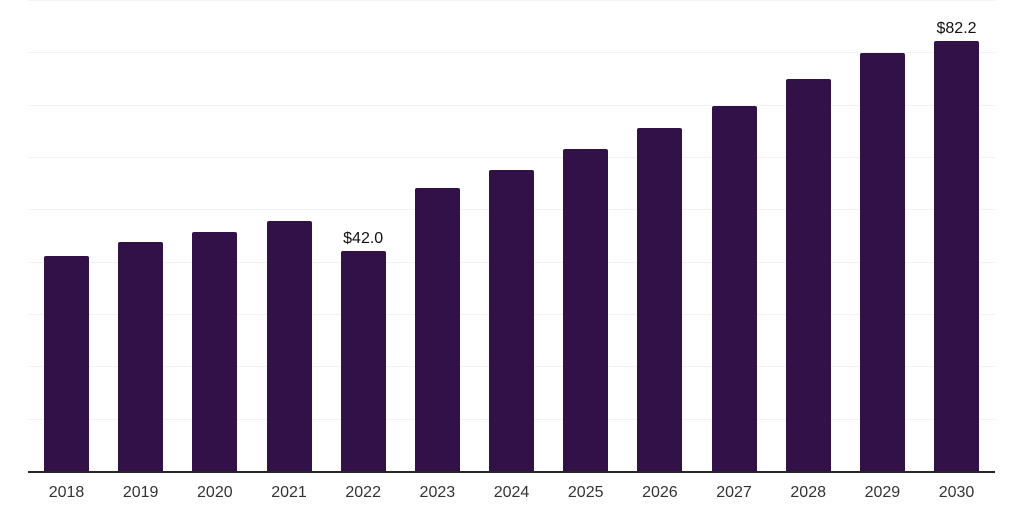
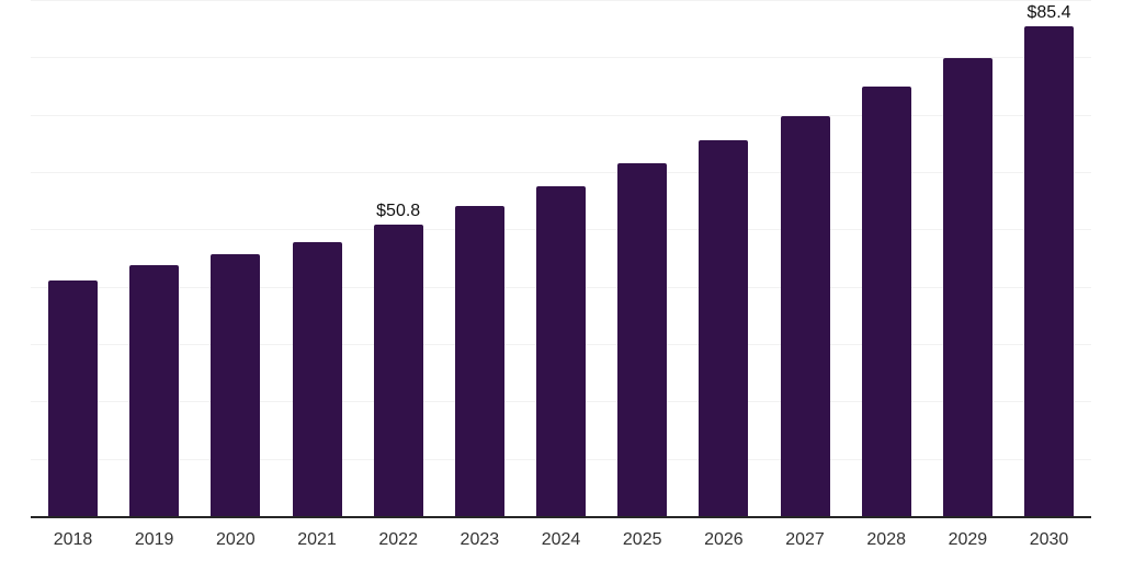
2022: $42.0 -> $50.8
2030: $82.2 -> $85.4
